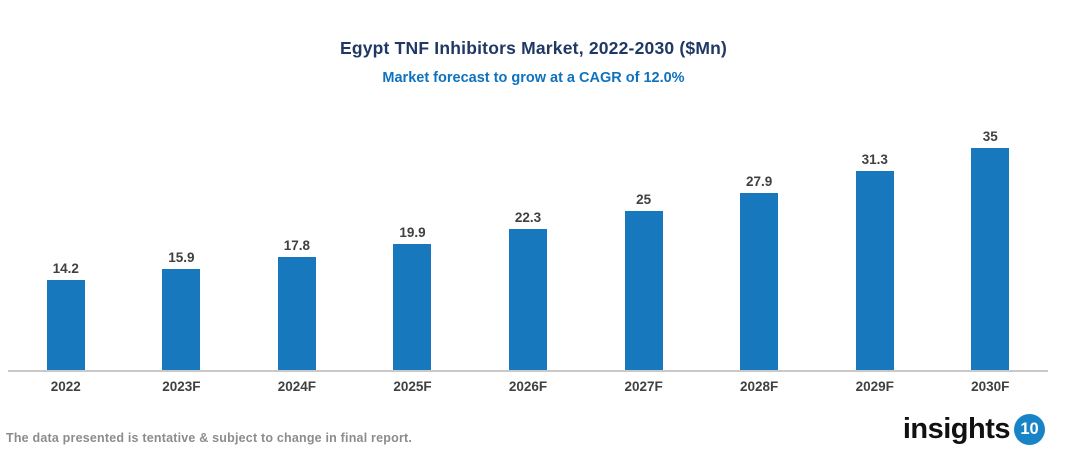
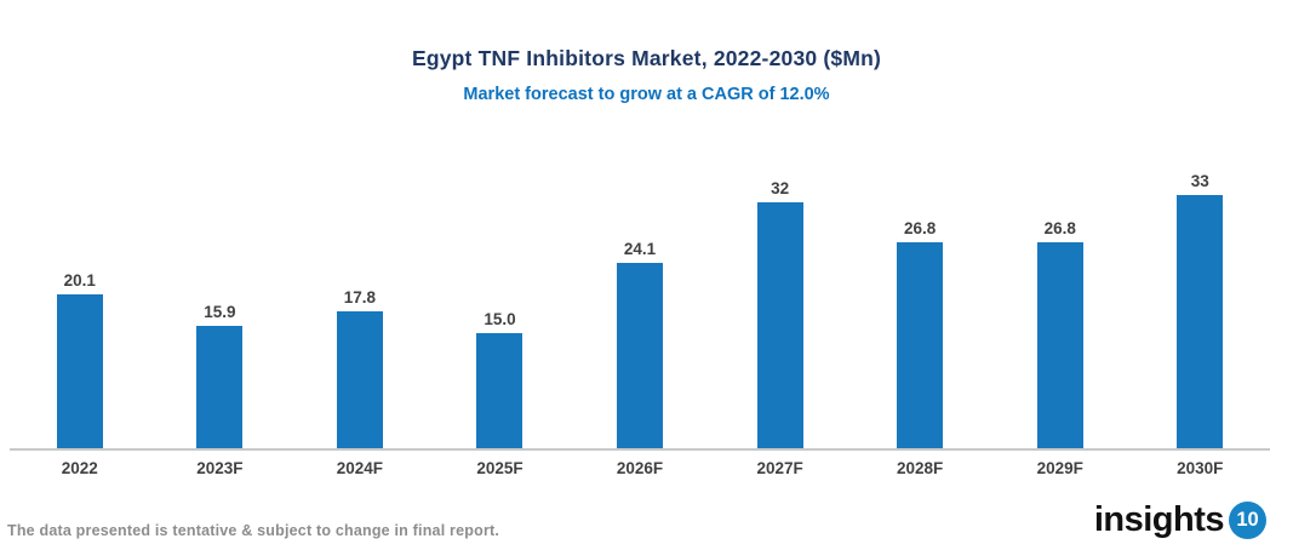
2022: 14.2 -> 20.1
2025F: 19.9 -> 15.0
2026F: 22.3 -> 24.1
2027F: 25 -> 32
2028F: 27.9 -> 26.8
2029F: 31.3 -> 26.8
2030F: 35 -> 33
